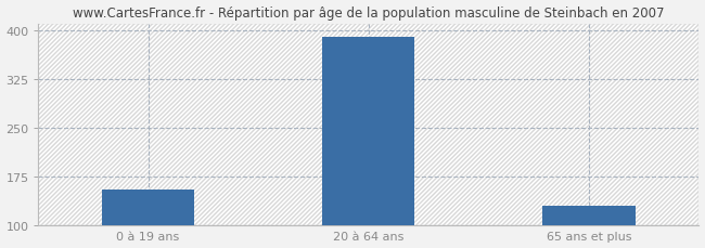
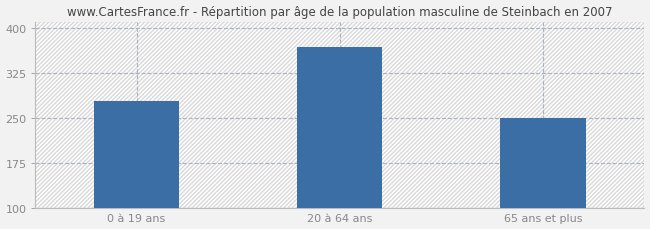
0 à 19 ans: 155 -> 278
20 à 64 ans: 390 -> 368
65 ans et plus: 130 -> 250
